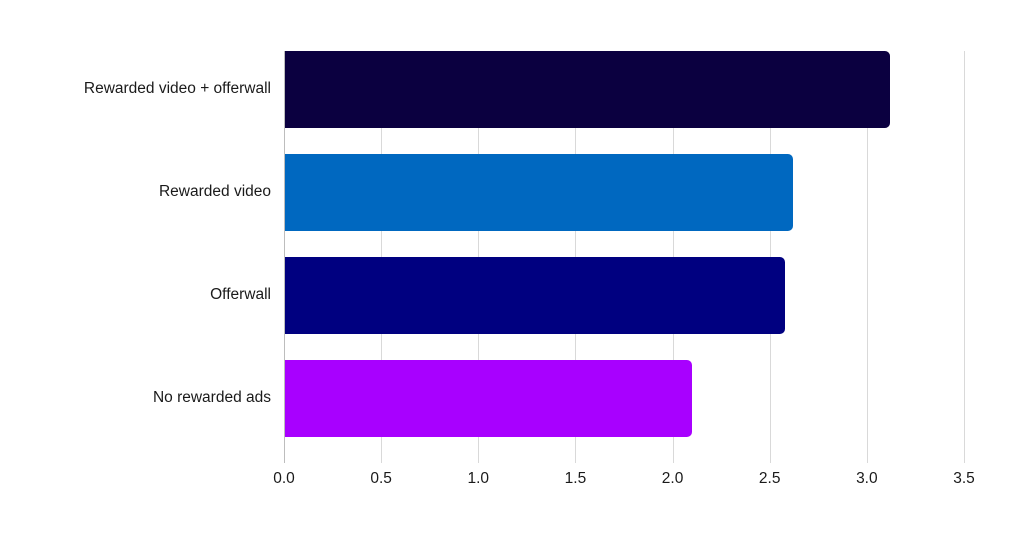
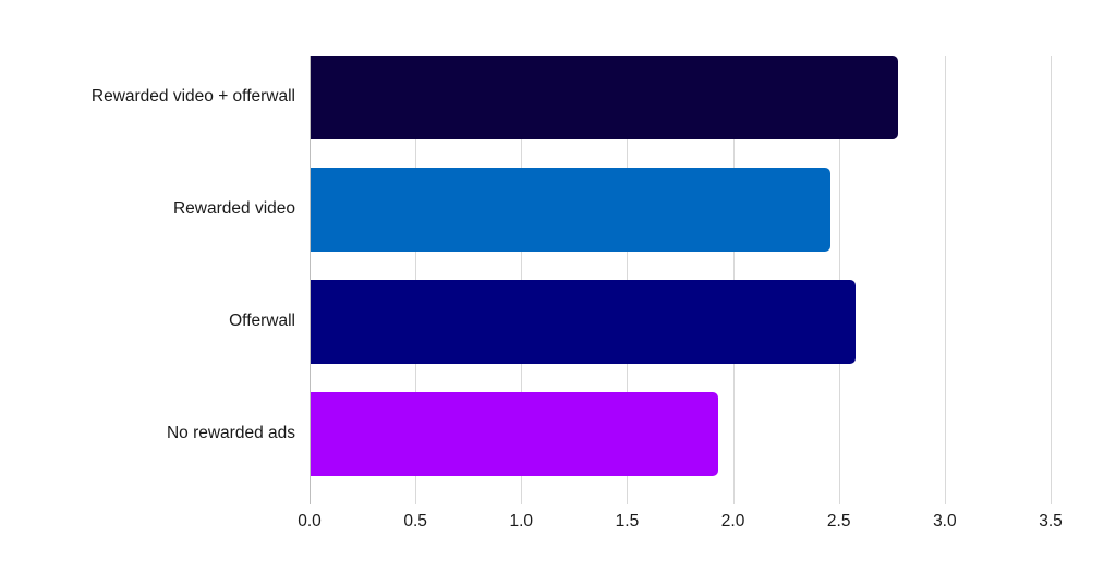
Rewarded video + offerwall: 3.12 -> 2.78
Rewarded video: 2.62 -> 2.46
No rewarded ads: 2.10 -> 1.93
